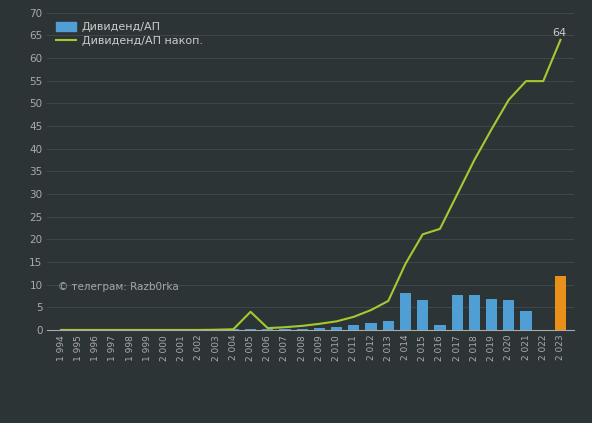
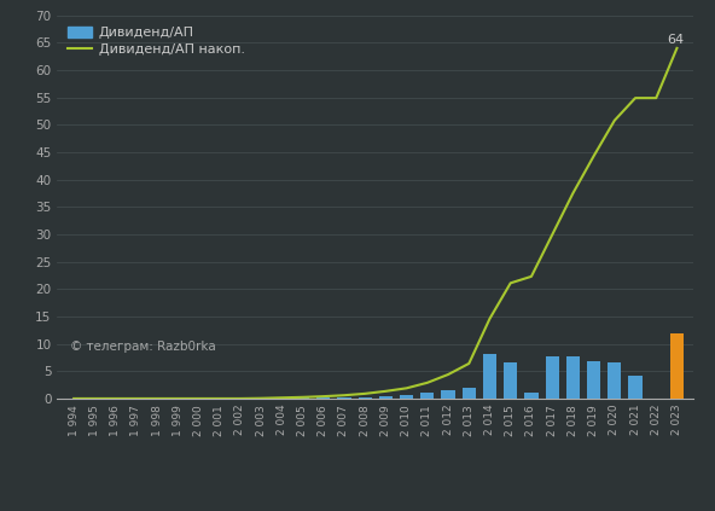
Дивиденд/АП накоп./2 005: 4.0 -> 0.2
